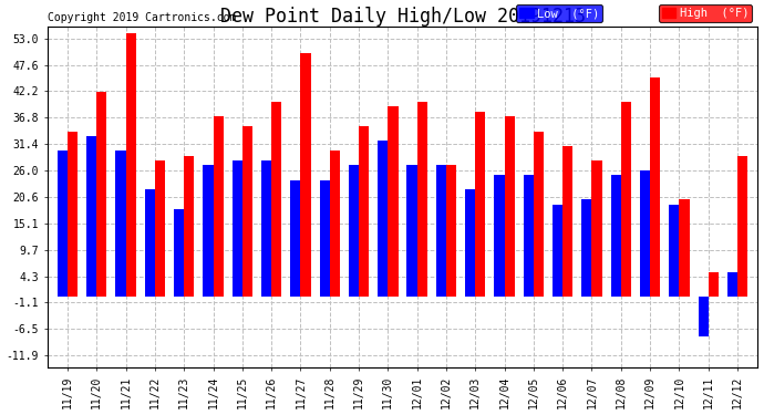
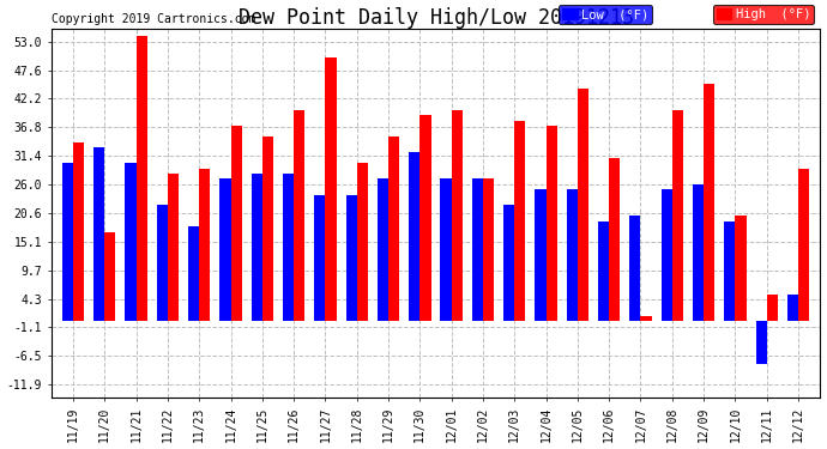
High (°F)/11/20: 42 -> 17
High (°F)/12/05: 34 -> 44
High (°F)/12/07: 28 -> 1
